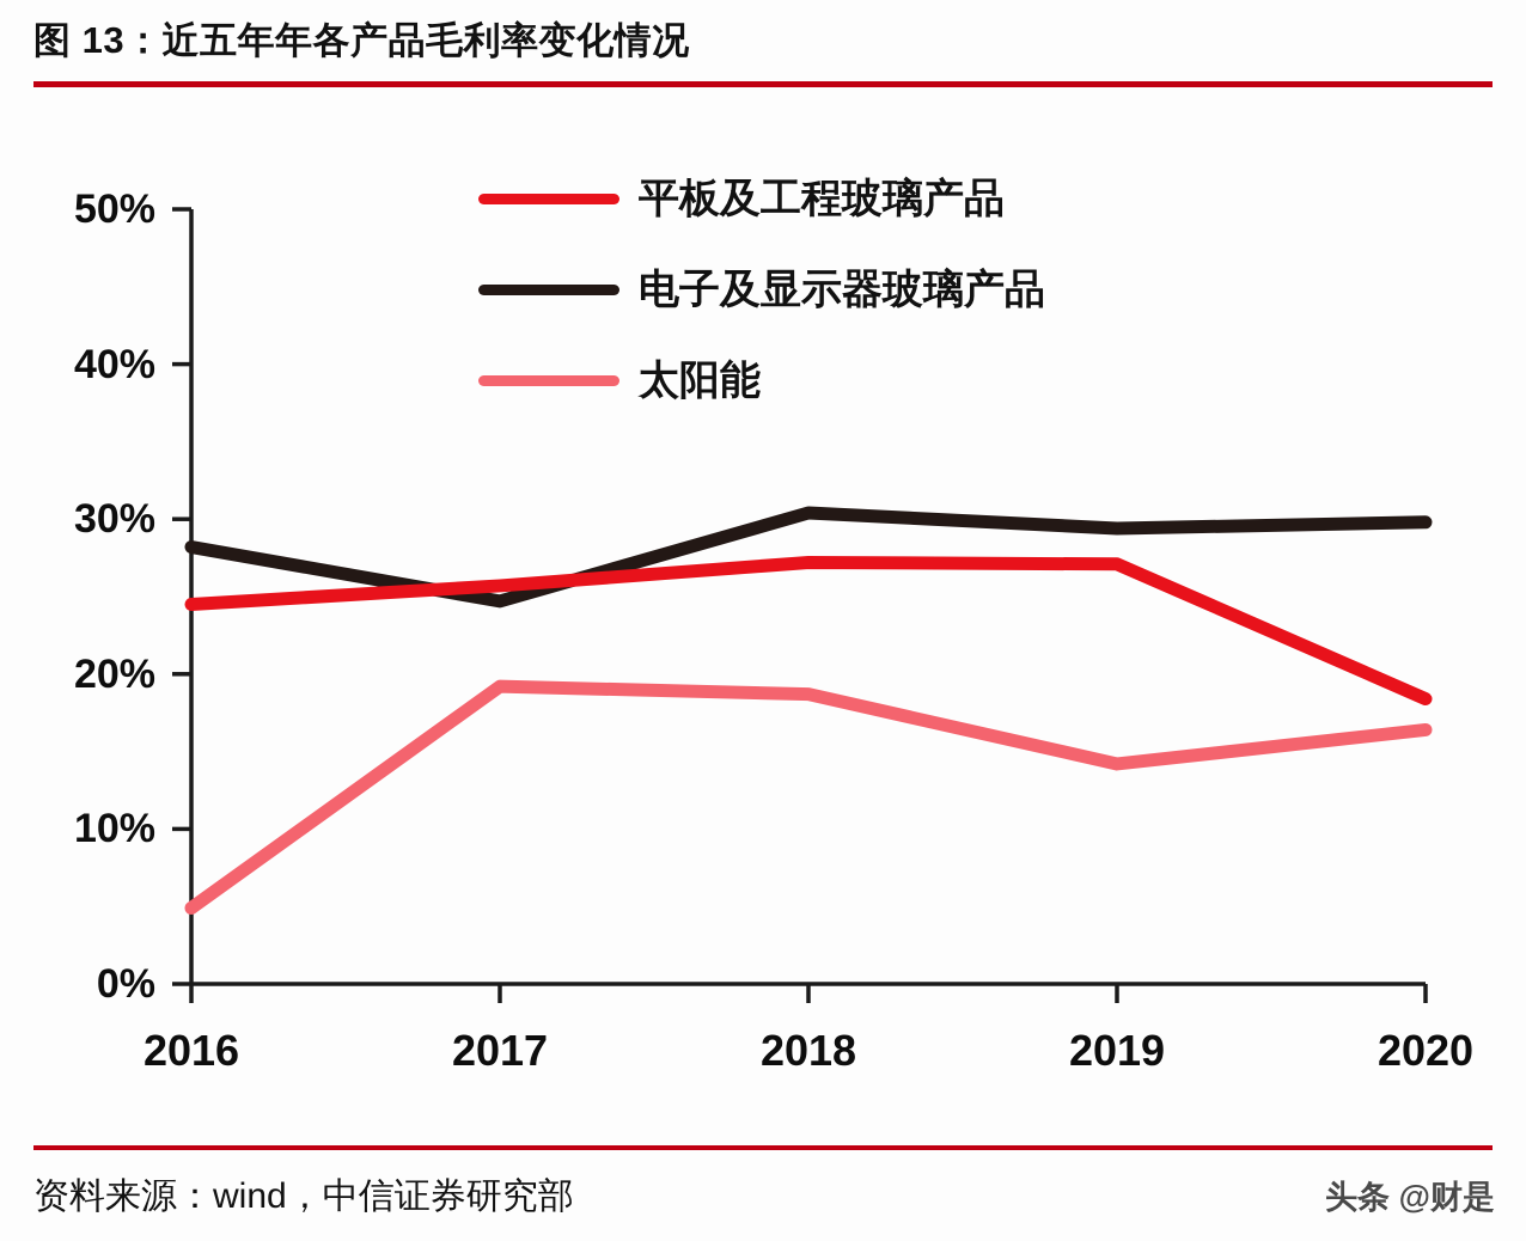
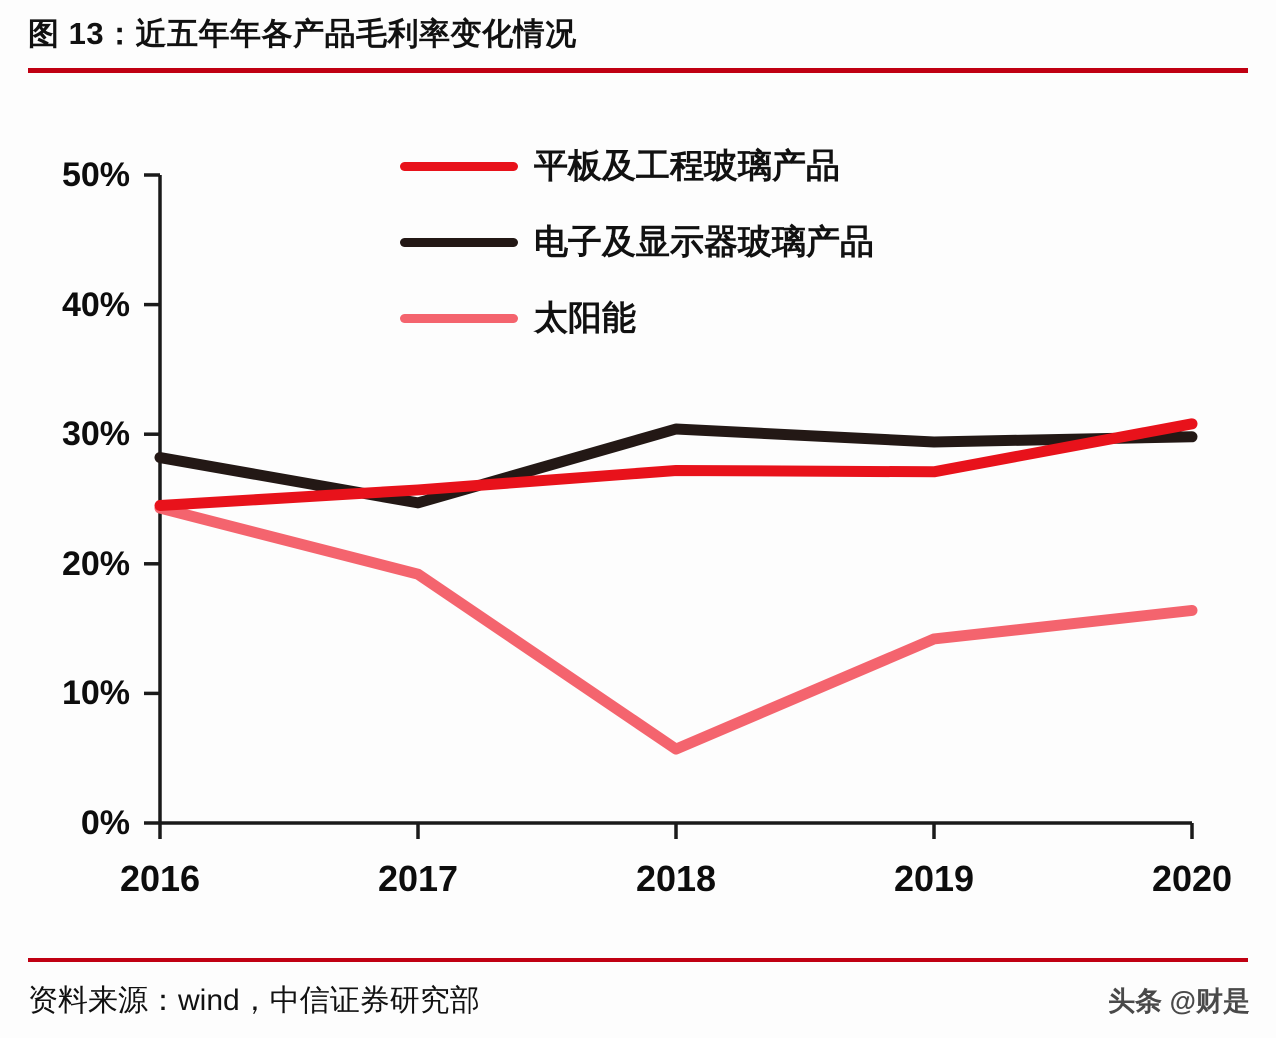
太阳能/2016: 4.9% -> 24.3%
太阳能/2018: 18.7% -> 5.7%
平板及工程玻璃产品/2020: 18.4% -> 30.8%
